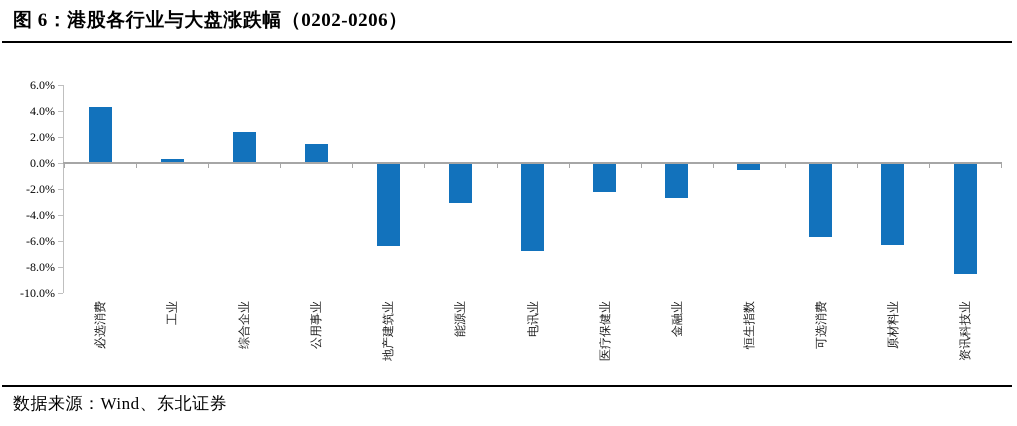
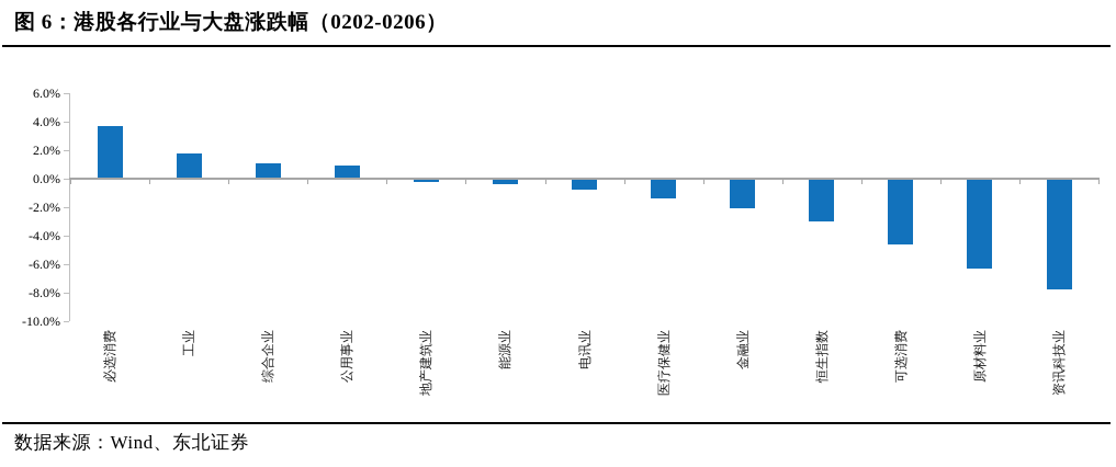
必选消费: 4.3% -> 3.7%
工业: 0.3% -> 1.8%
综合企业: 2.4% -> 1.1%
公用事业: 1.5% -> 0.9%
地产建筑业: -6.4% -> -0.2%
能源业: -3.1% -> -0.4%
电讯业: -6.8% -> -0.8%
医疗保健业: -2.2% -> -1.4%
金融业: -2.7% -> -2.1%
恒生指数: -0.5% -> -3.0%
可选消费: -5.7% -> -4.6%
资讯科技业: -8.5% -> -7.8%
